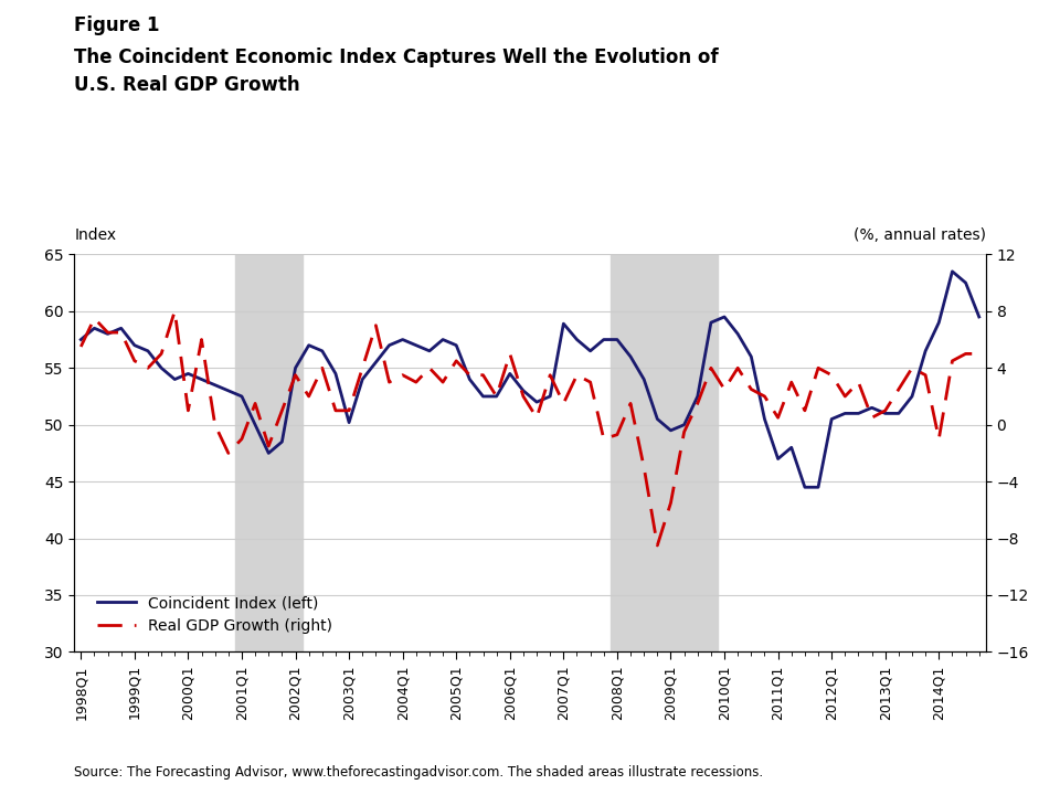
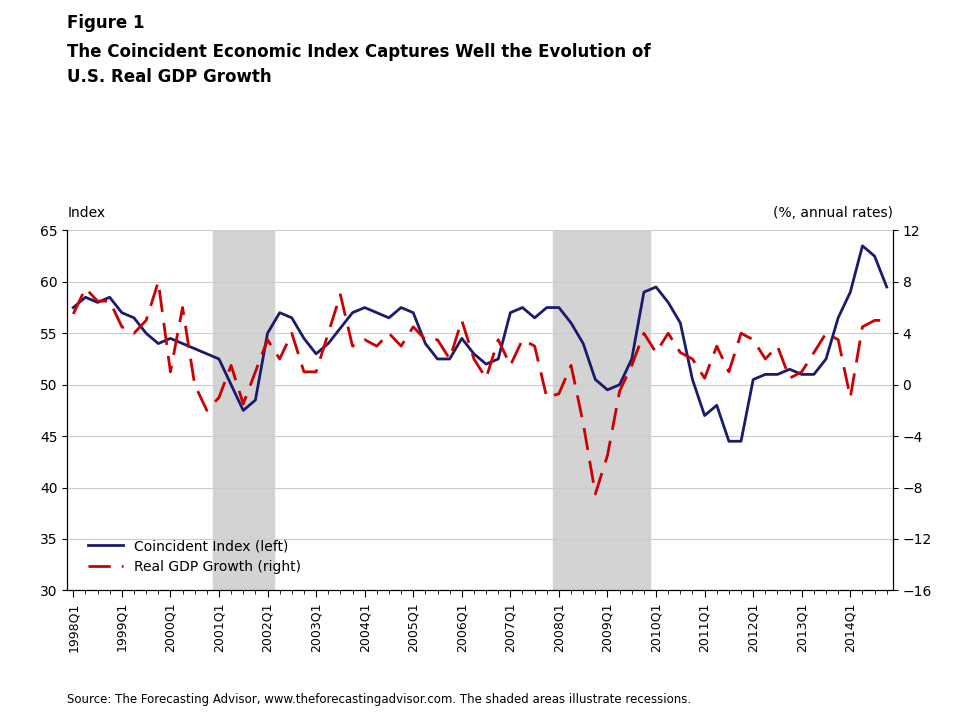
Coincident Index (left)/2003Q1: 50.2 -> 53.0
Coincident Index (left)/2007Q1: 58.9 -> 57.0
